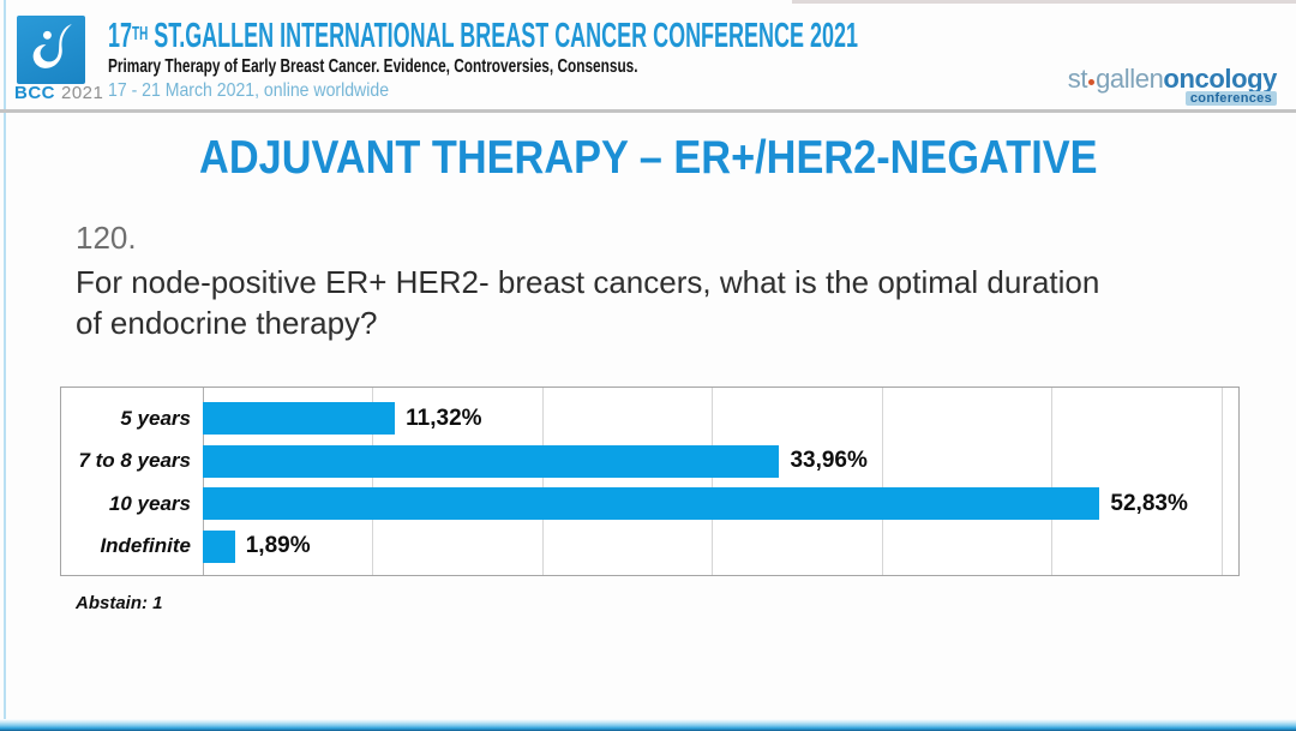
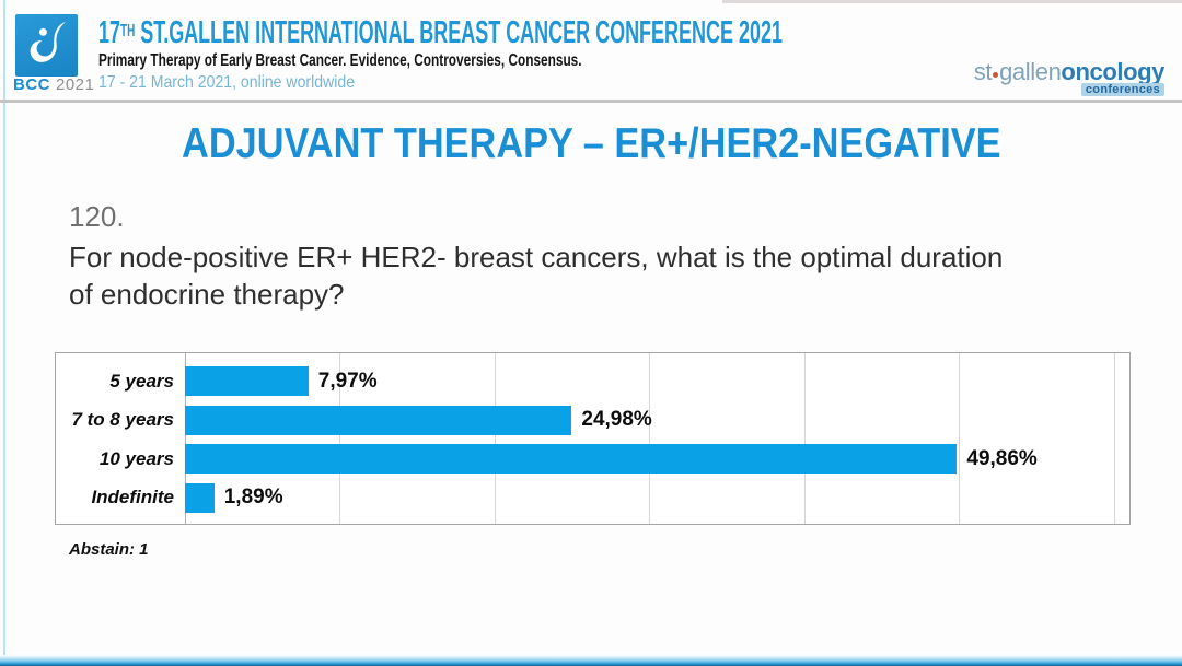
5 years: 11,32% -> 7,97%
7 to 8 years: 33,96% -> 24,98%
10 years: 52,83% -> 49,86%
